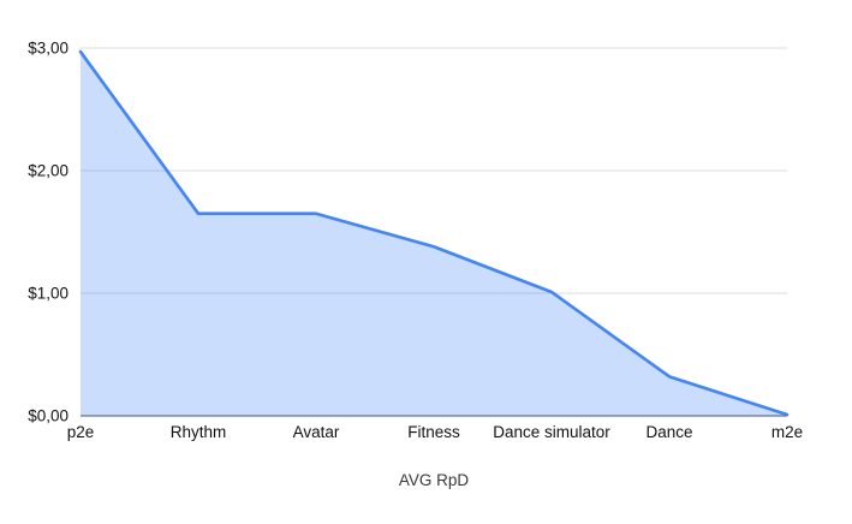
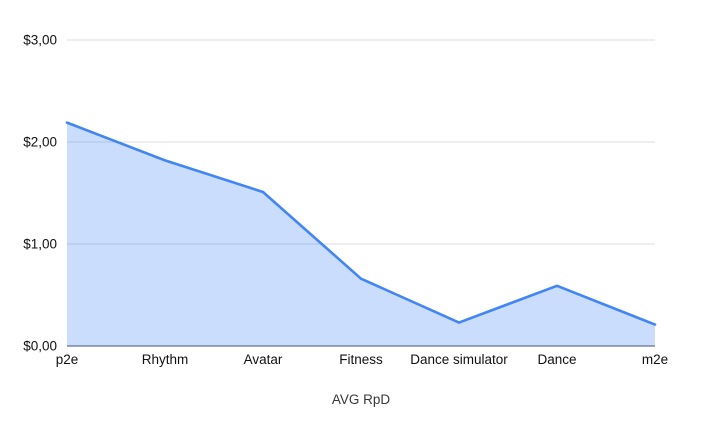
p2e: $2,97 -> $2,19
Rhythm: $1,65 -> $1,82
Avatar: $1,65 -> $1,51
Fitness: $1,38 -> $0,66
Dance simulator: $1,01 -> $0,23
Dance: $0,32 -> $0,59
m2e: $0,01 -> $0,21
